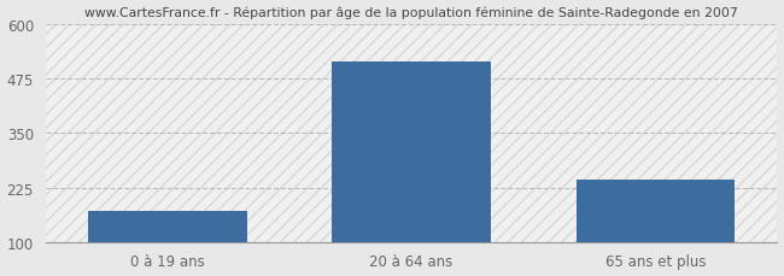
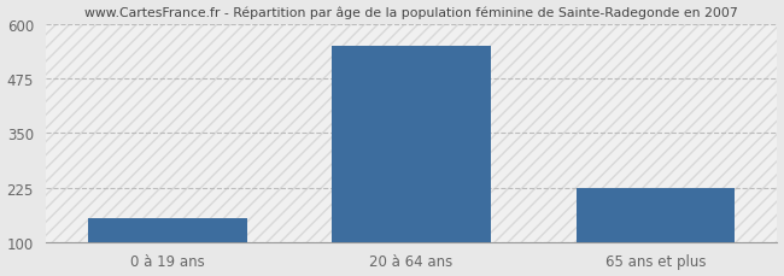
0 à 19 ans: 172 -> 155
20 à 64 ans: 513 -> 550
65 ans et plus: 243 -> 225
